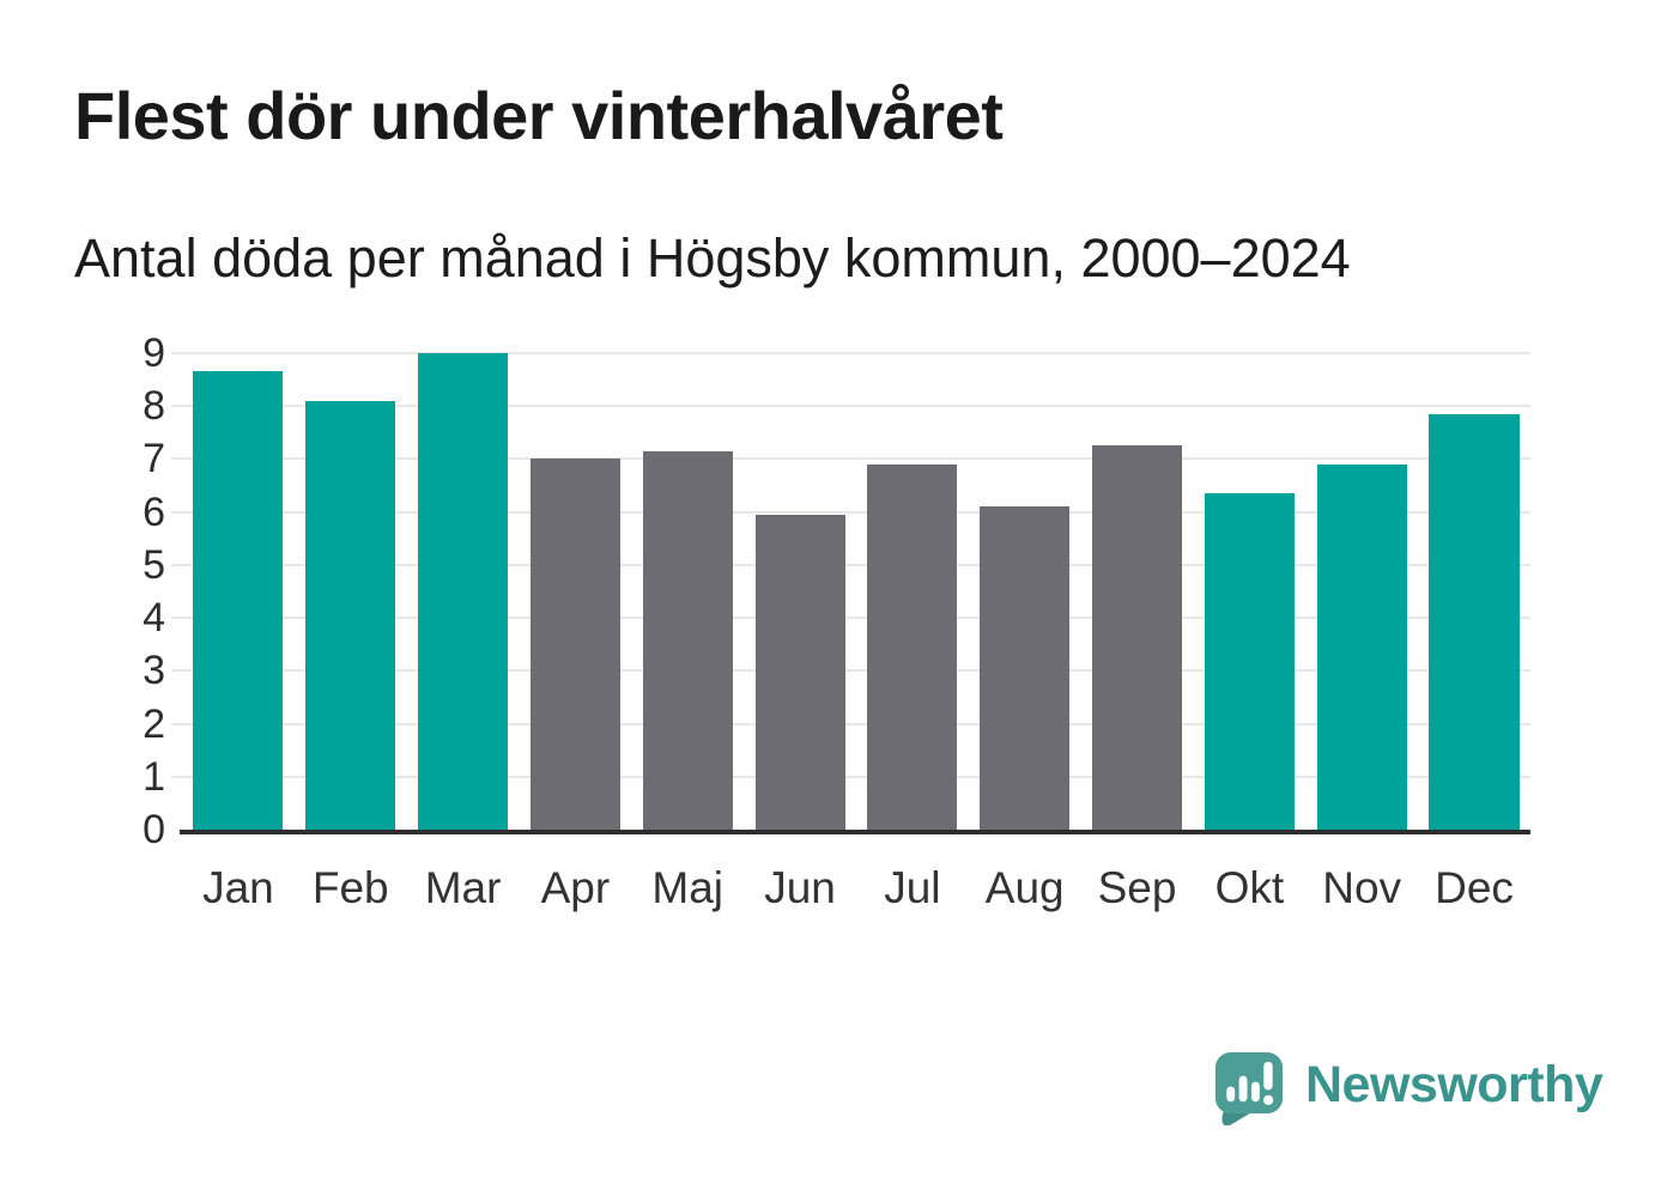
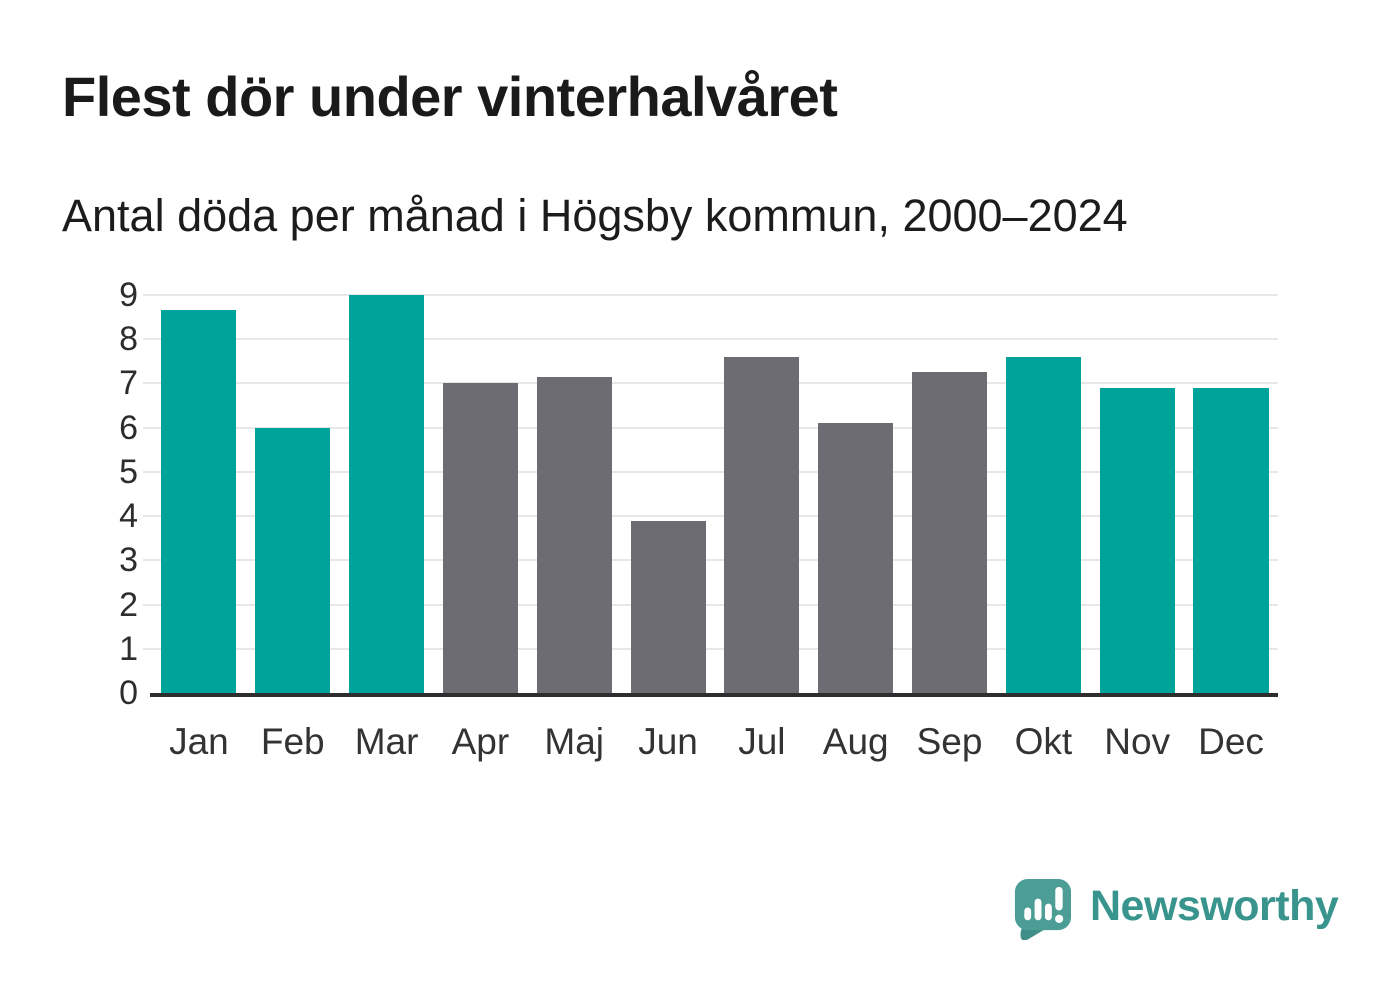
Feb: 8.1 -> 6.0
Jun: 6.0 -> 3.9
Jul: 6.9 -> 7.6
Okt: 6.3 -> 7.6
Dec: 7.8 -> 6.9
